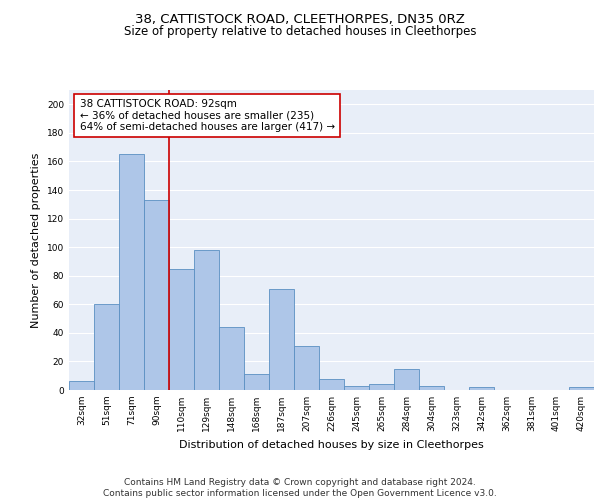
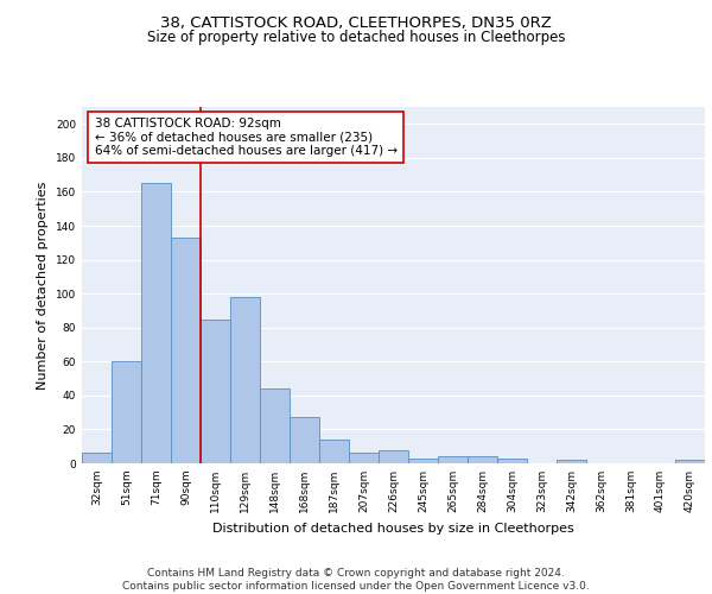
168sqm: 11 -> 27
187sqm: 71 -> 14
207sqm: 31 -> 6
284sqm: 15 -> 4
